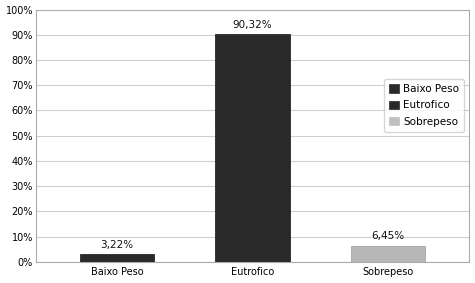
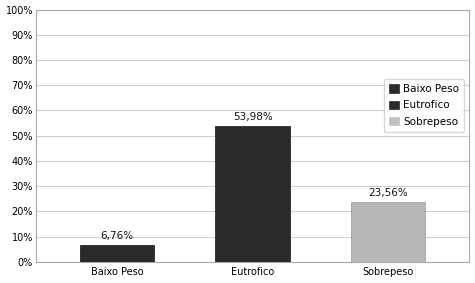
Baixo Peso: 3,22% -> 6,76%
Eutrofico: 90,32% -> 53,98%
Sobrepeso: 6,45% -> 23,56%
